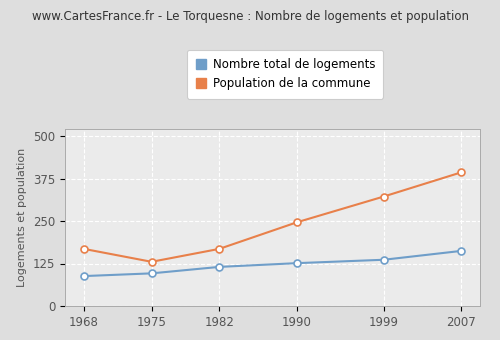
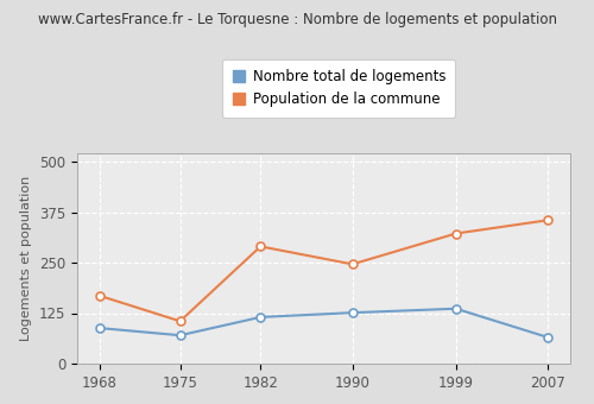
Nombre total de logements/1975: 96 -> 70
Population de la commune/1975: 130 -> 105
Population de la commune/1982: 168 -> 290
Nombre total de logements/2007: 162 -> 65
Population de la commune/2007: 393 -> 355
